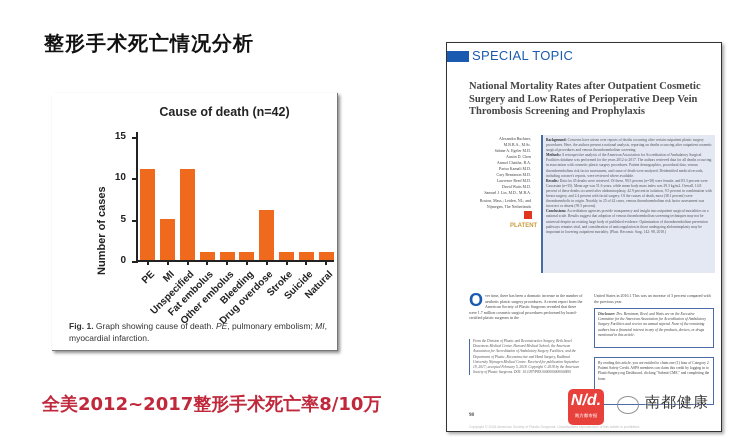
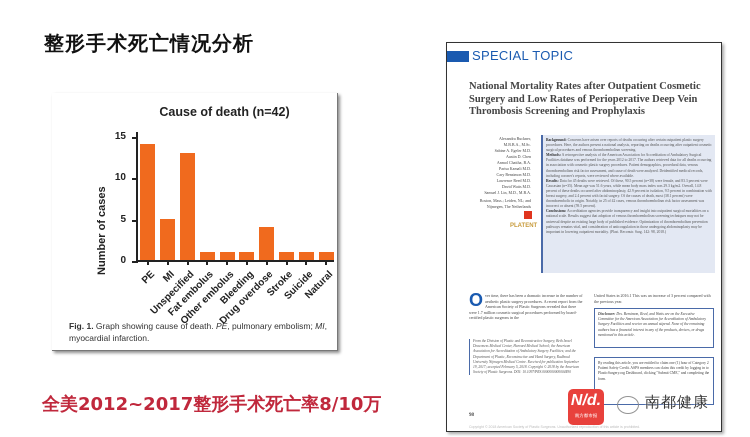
PE: 11 -> 14
Unspecified: 11 -> 13
Drug overdose: 6 -> 4
